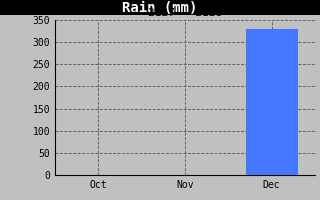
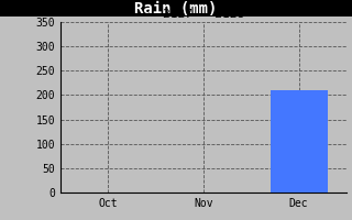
Dec: 330 -> 210
